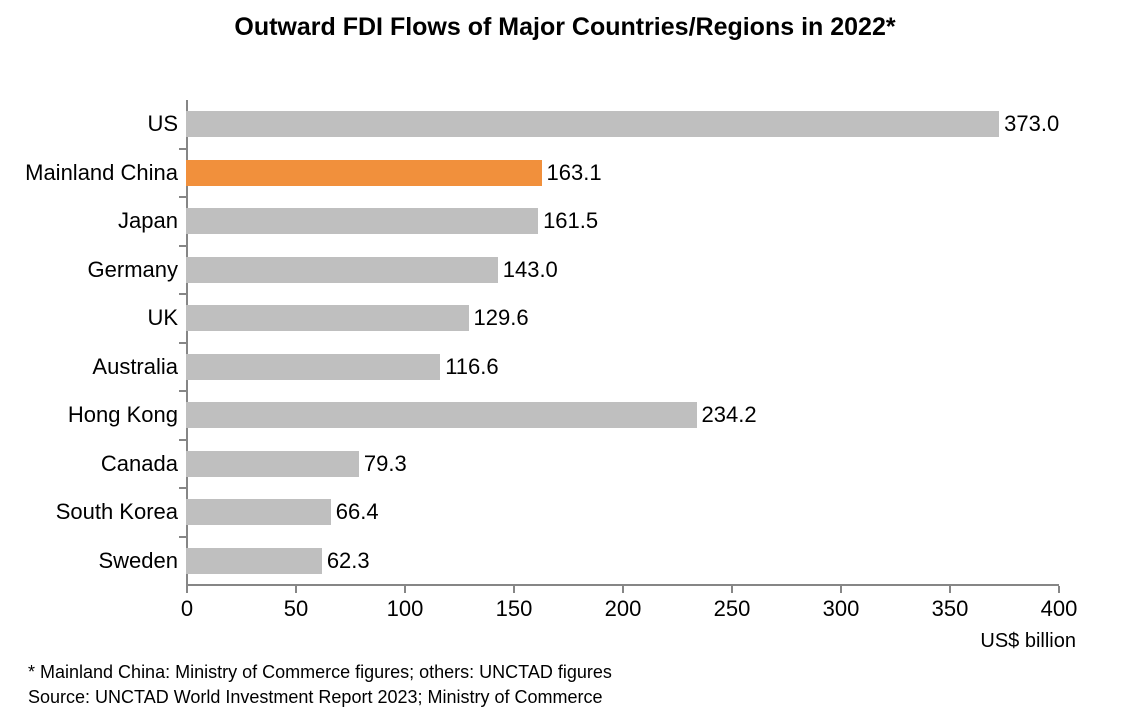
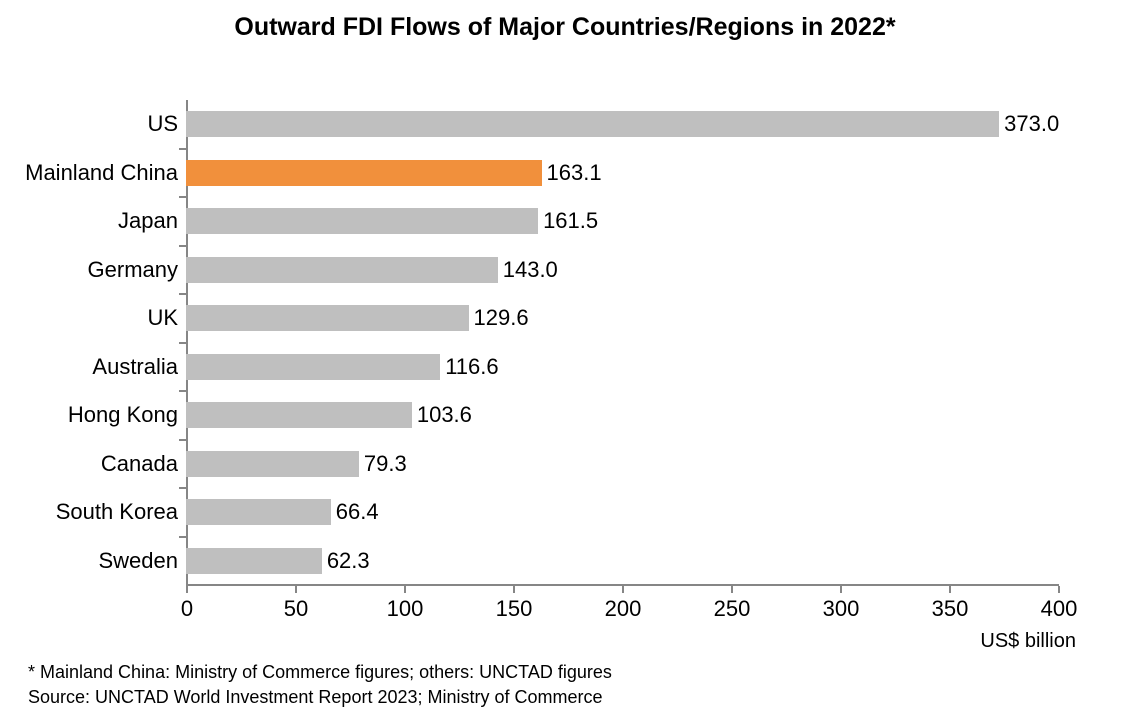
Hong Kong: 234.2 -> 103.6
